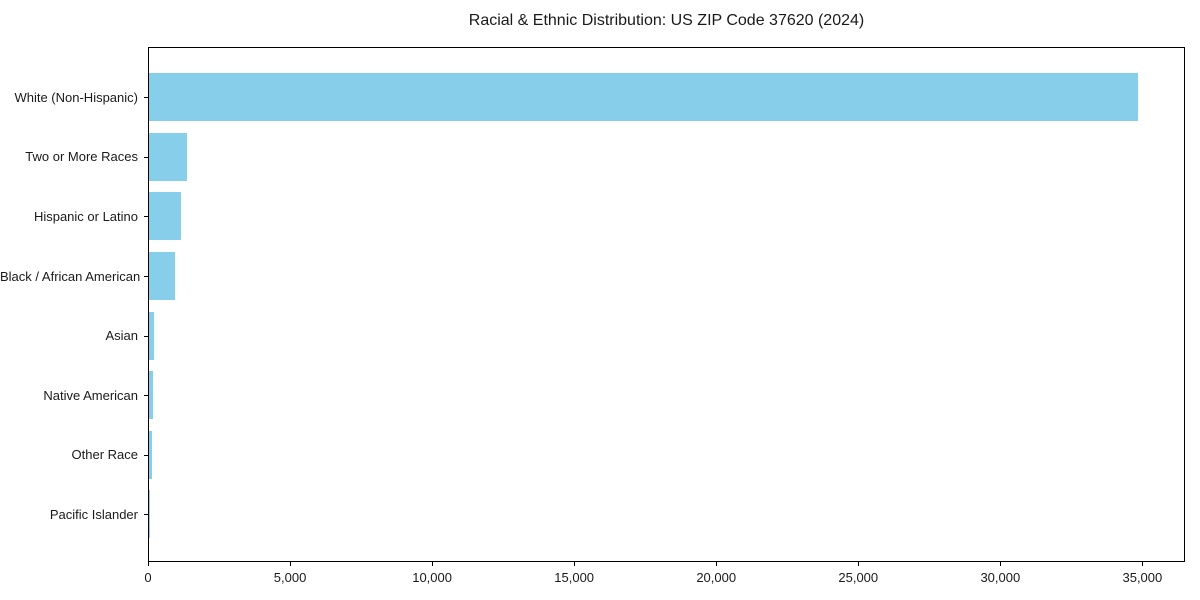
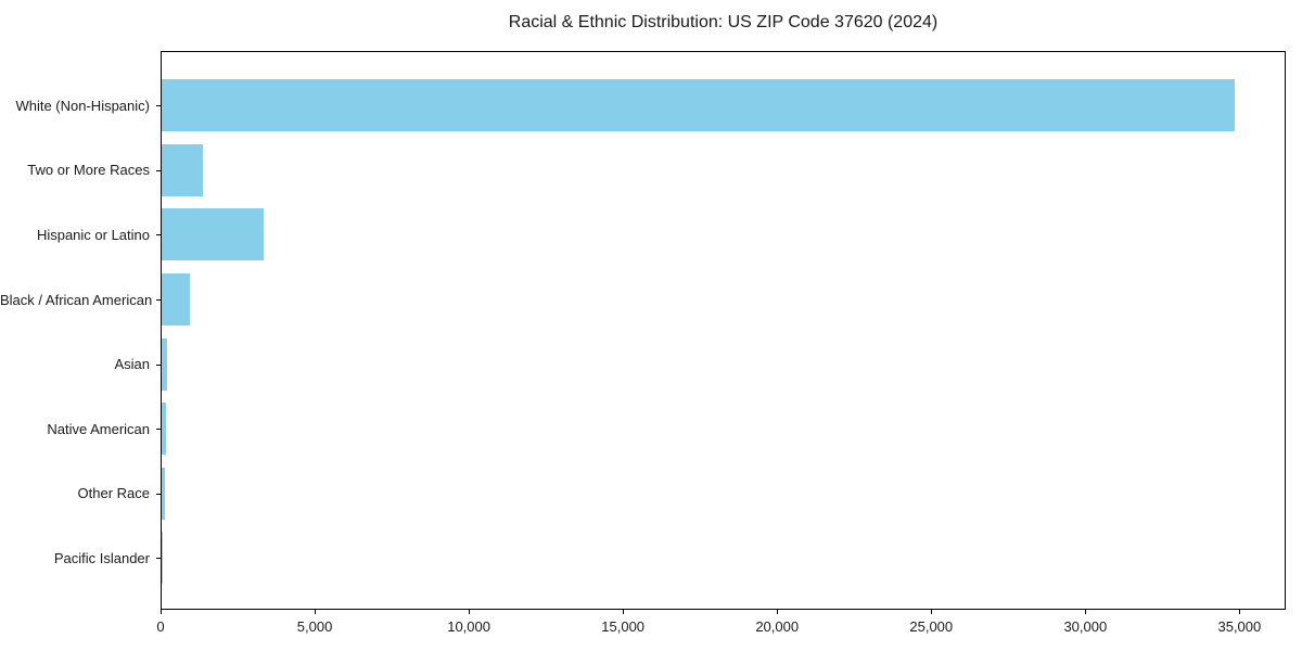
Hispanic or Latino: 1100 -> 3300
